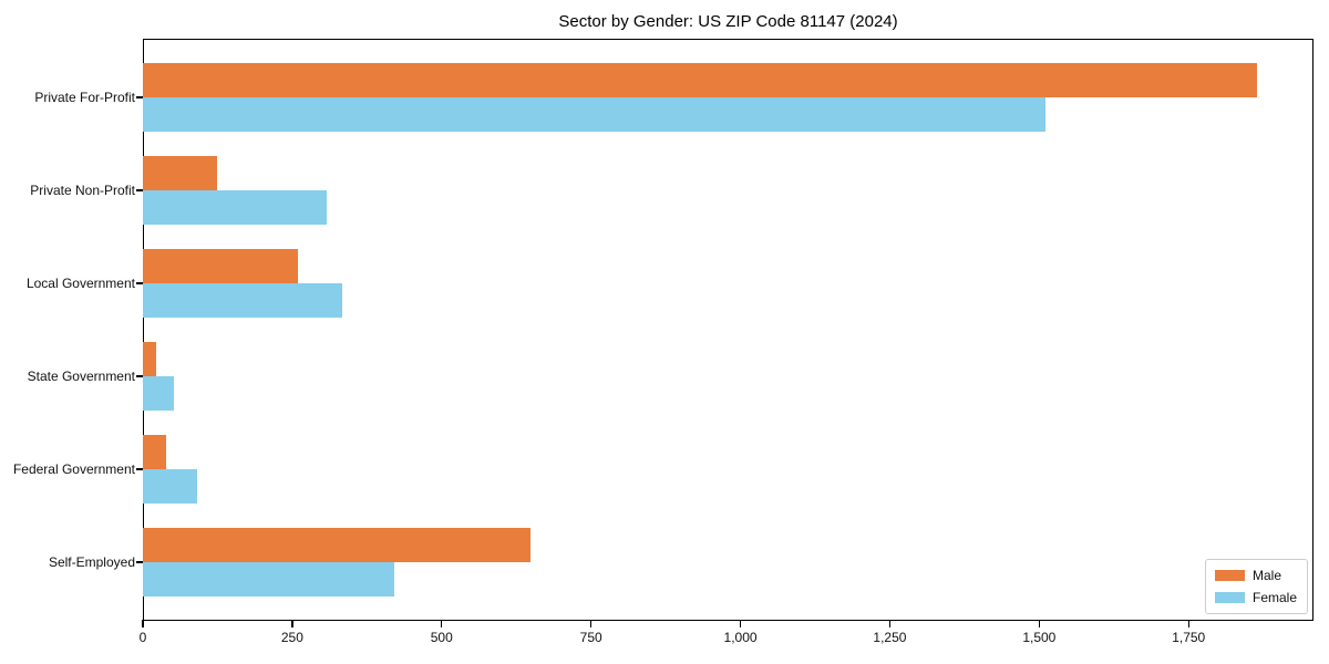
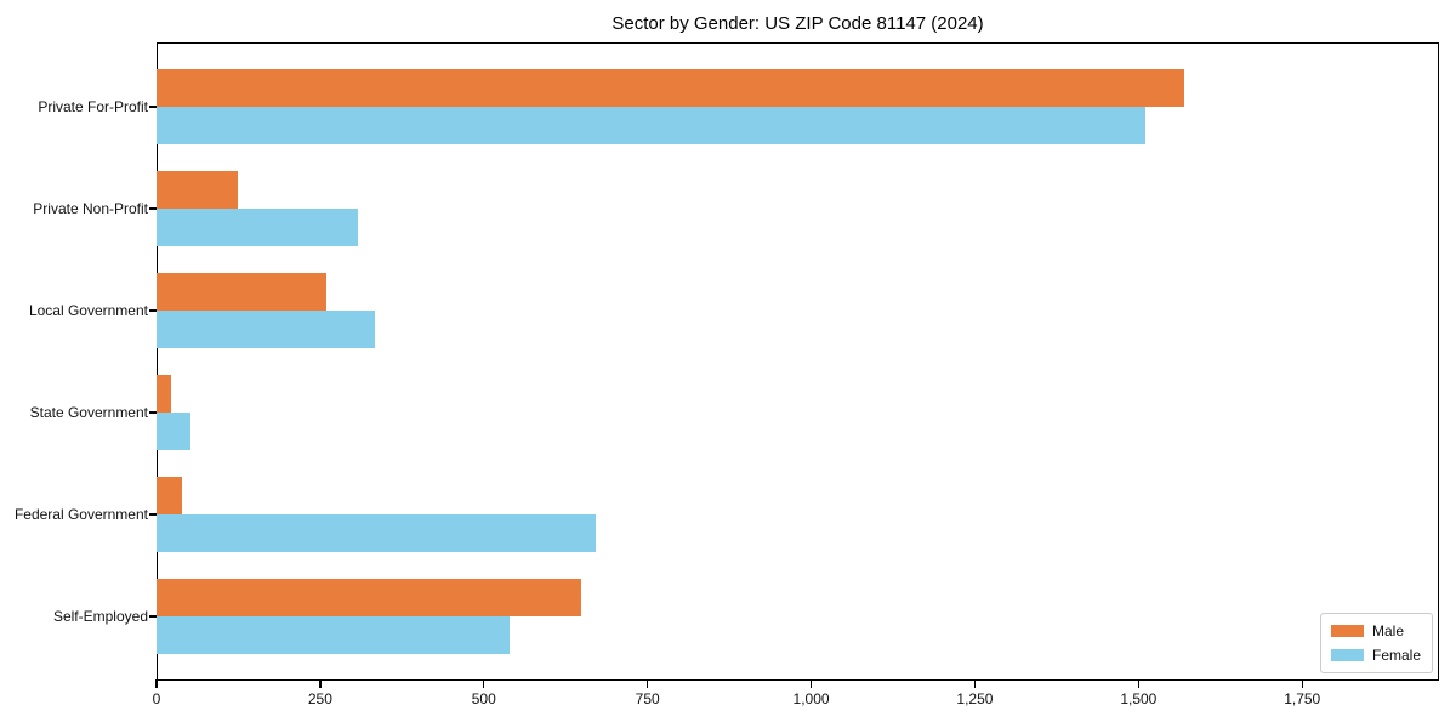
Male/Private For-Profit: 1860 -> 1570
Female/Federal Government: 90 -> 670
Female/Self-Employed: 420 -> 540
